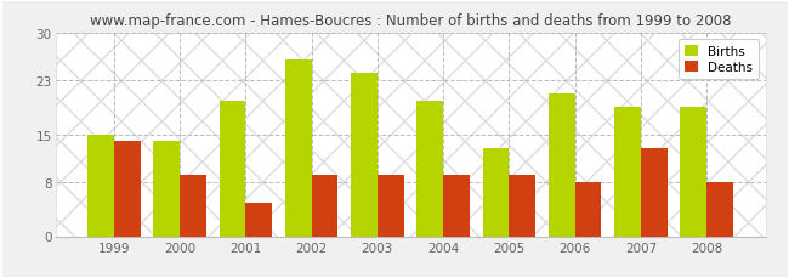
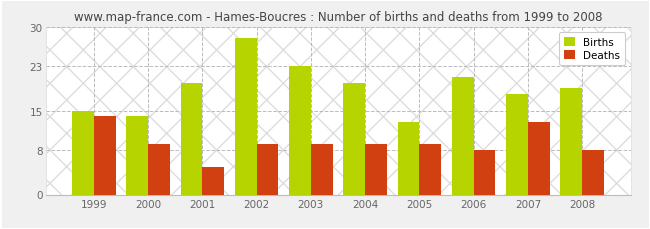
Births/2002: 26 -> 28
Births/2003: 24 -> 23
Births/2007: 19 -> 18
